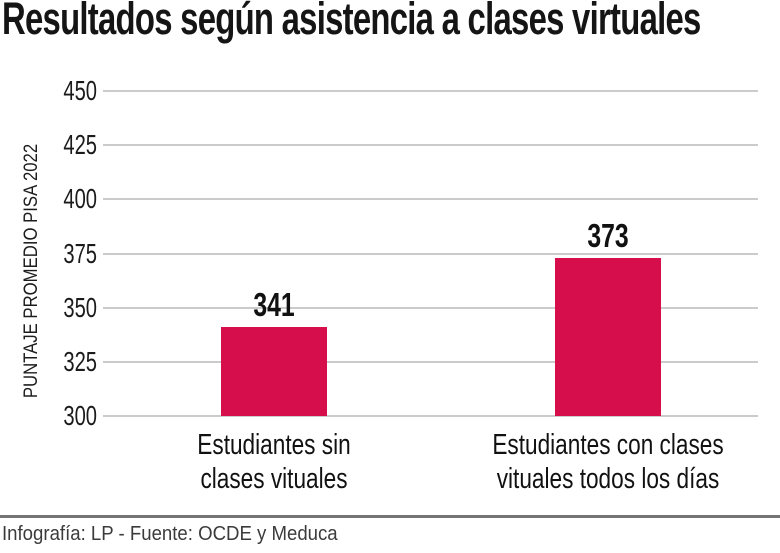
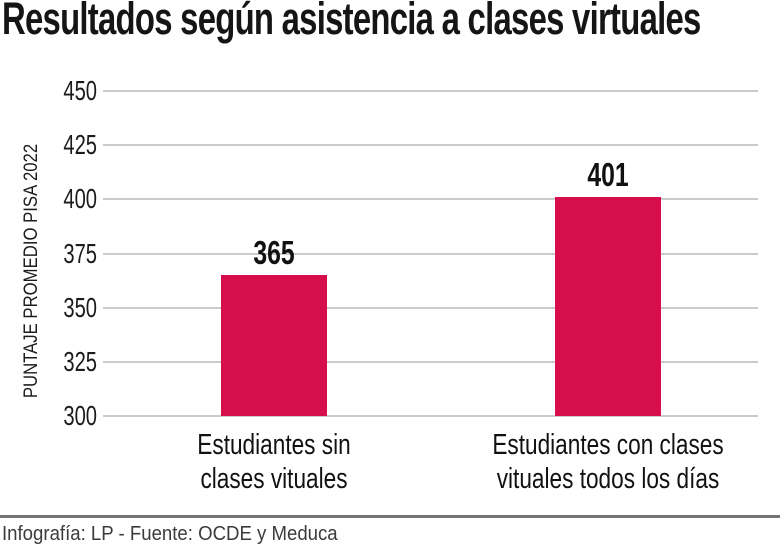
Estudiantes sin clases vituales: 341 -> 365
Estudiantes con clases vituales todos los días: 373 -> 401
